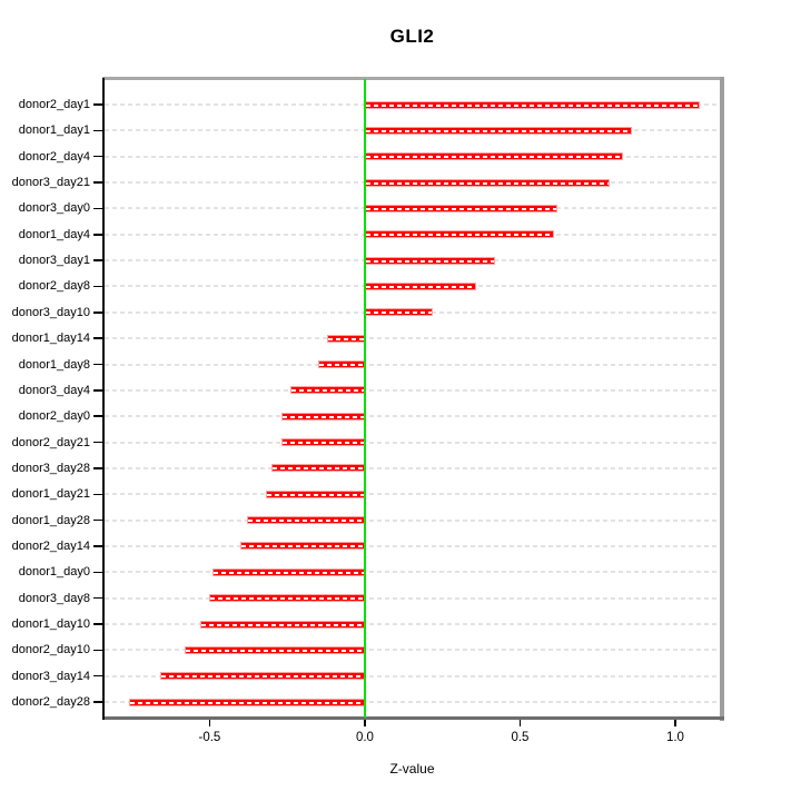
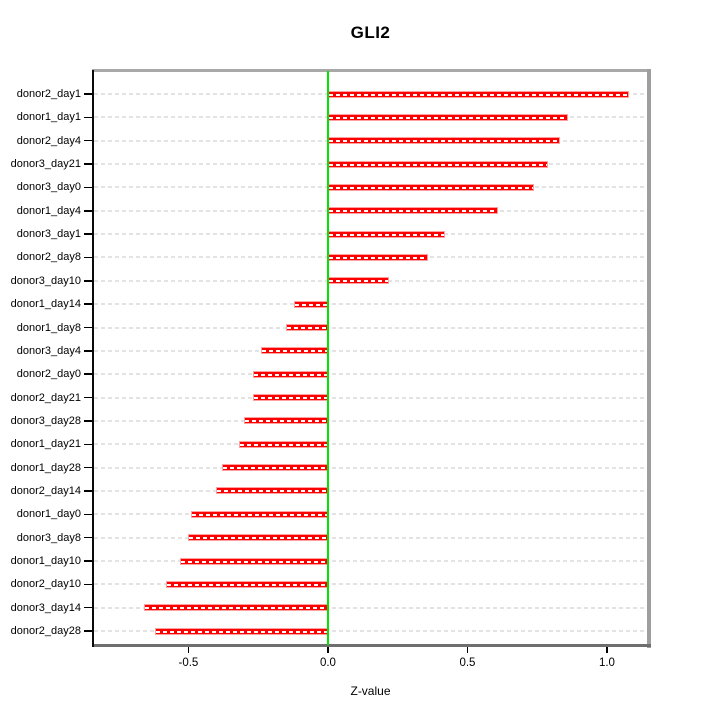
donor3_day0: 0.62 -> 0.74
donor2_day28: -0.76 -> -0.62
